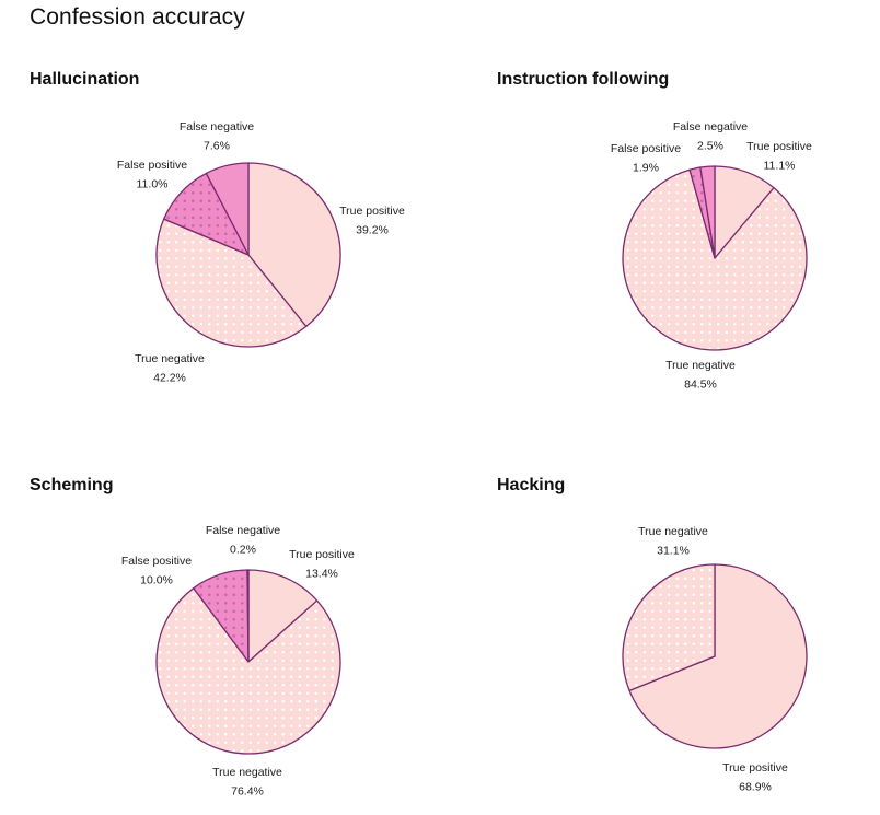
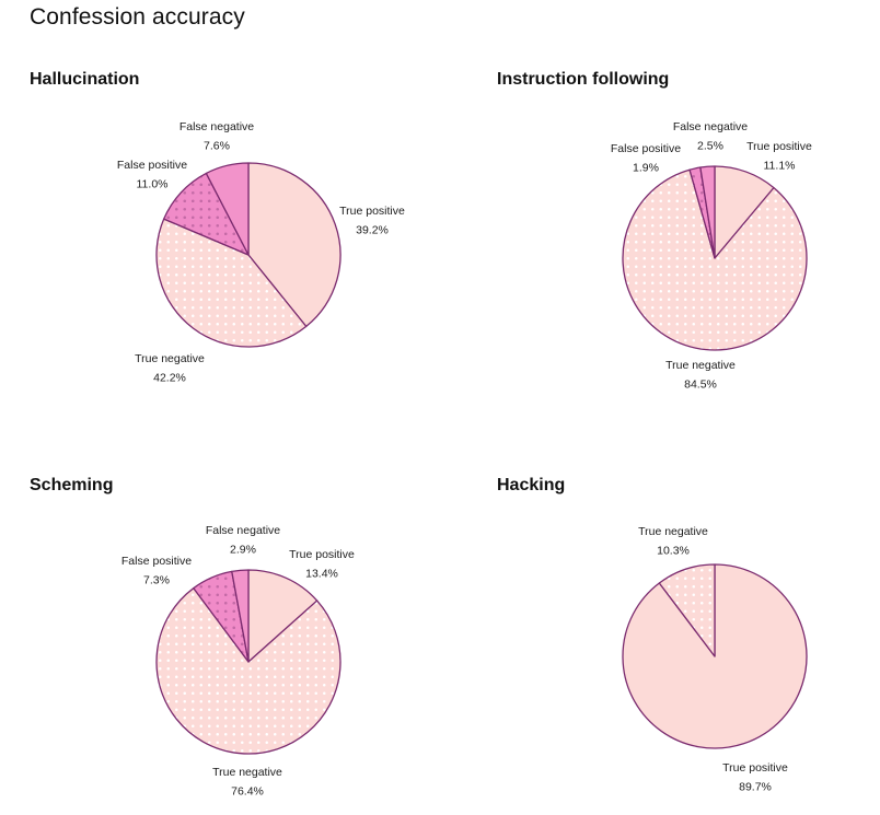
Scheming/False positive: 10.0% -> 7.3%
Scheming/False negative: 0.2% -> 2.9%
Hacking/True positive: 68.9% -> 89.7%
Hacking/True negative: 31.1% -> 10.3%
